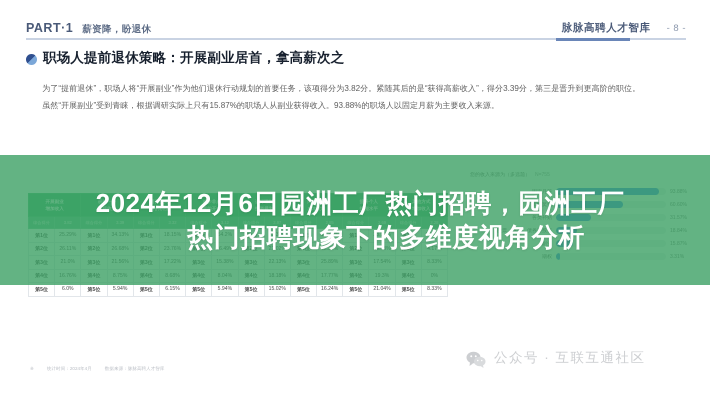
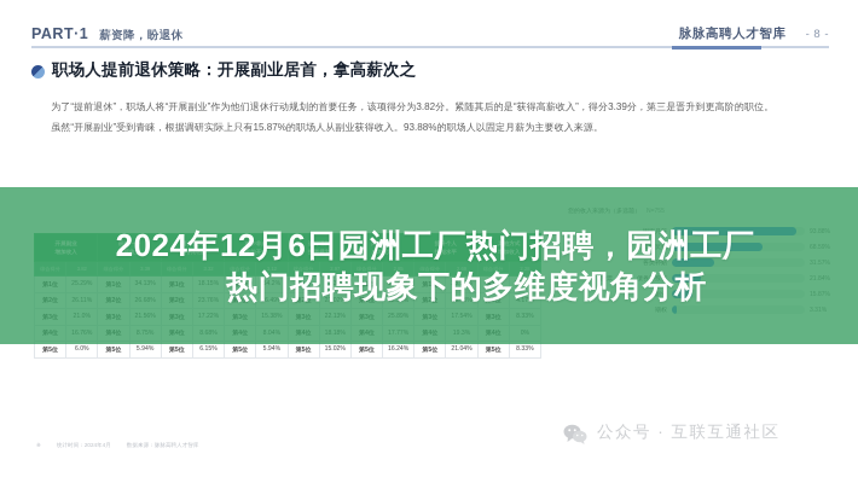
年终奖金: 60.60% -> 68.59%
股票、基金、债券等投资: 18.84% -> 21.84%
